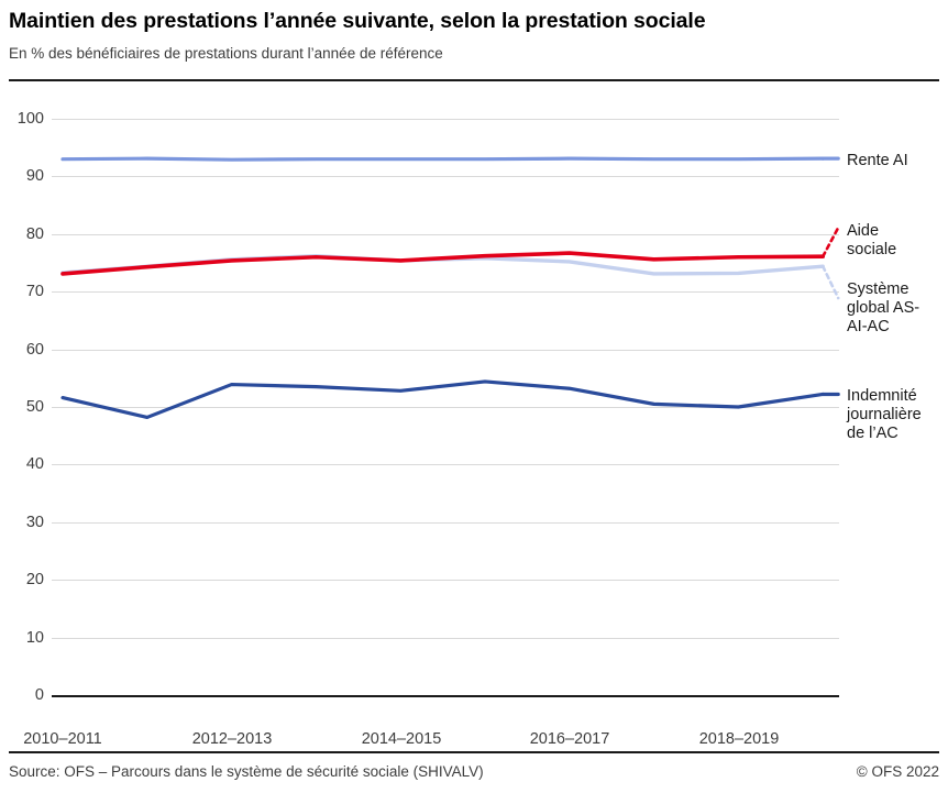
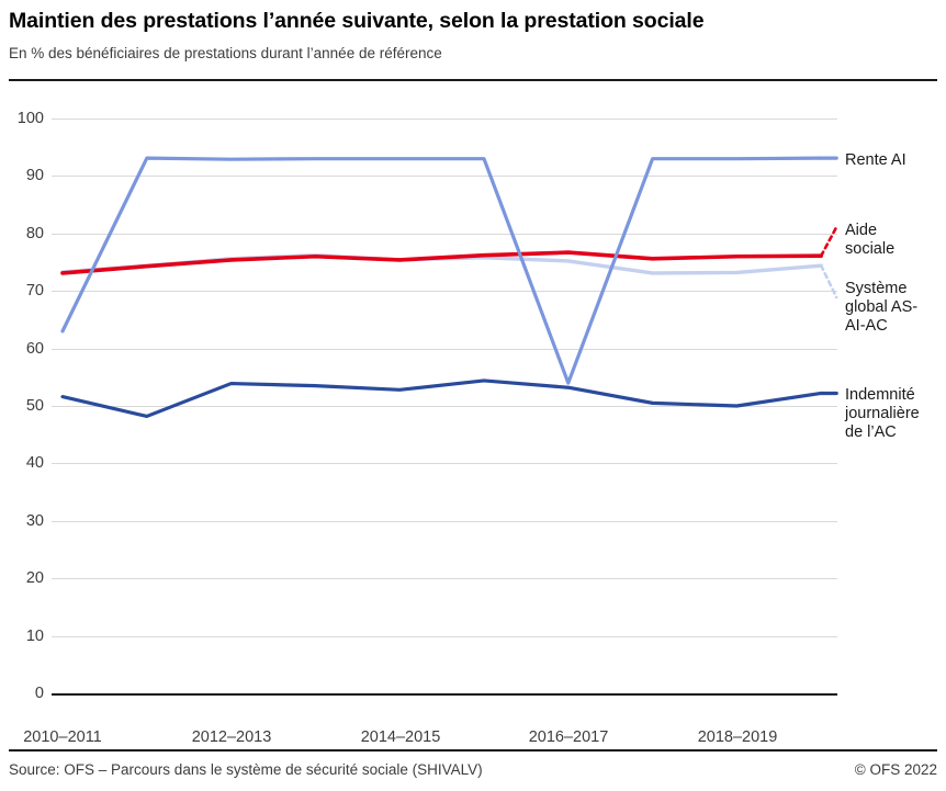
Rente AI/2010–2011: 93 -> 63
Rente AI/2016–2017: 93 -> 54
